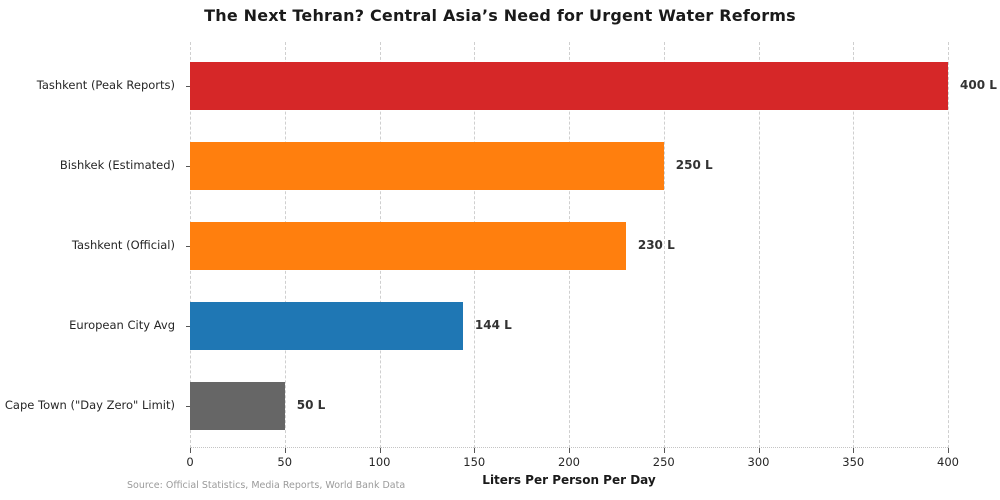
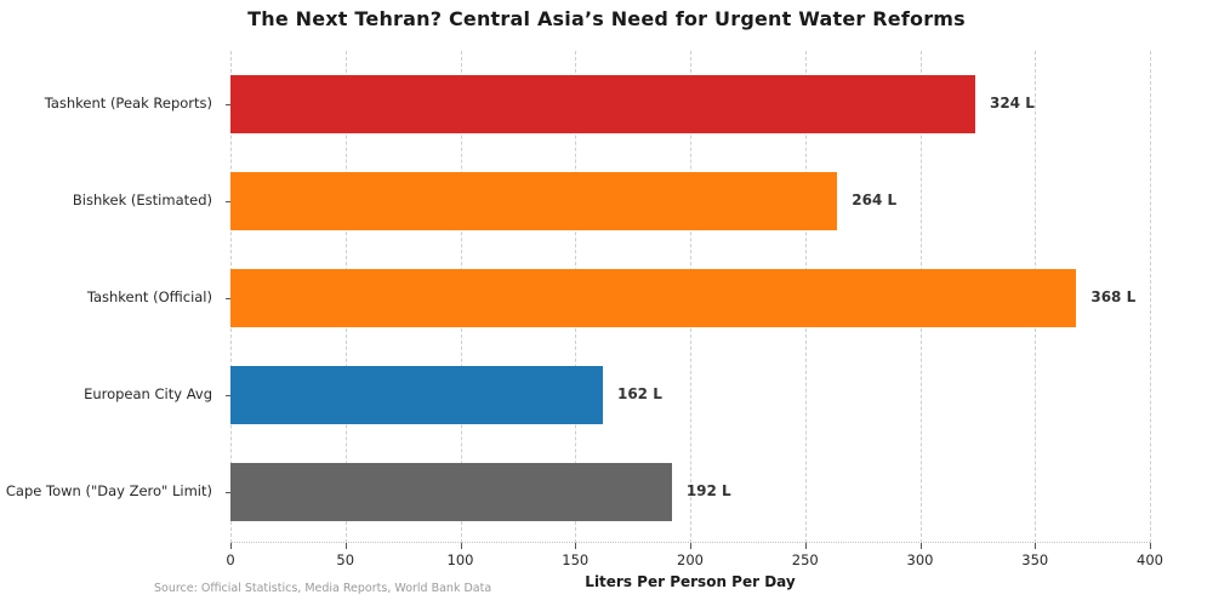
Tashkent (Peak Reports): 400 -> 324
Bishkek (Estimated): 250 -> 264
Tashkent (Official): 230 -> 368
European City Avg: 144 -> 162
Cape Town ("Day Zero" Limit): 50 -> 192
